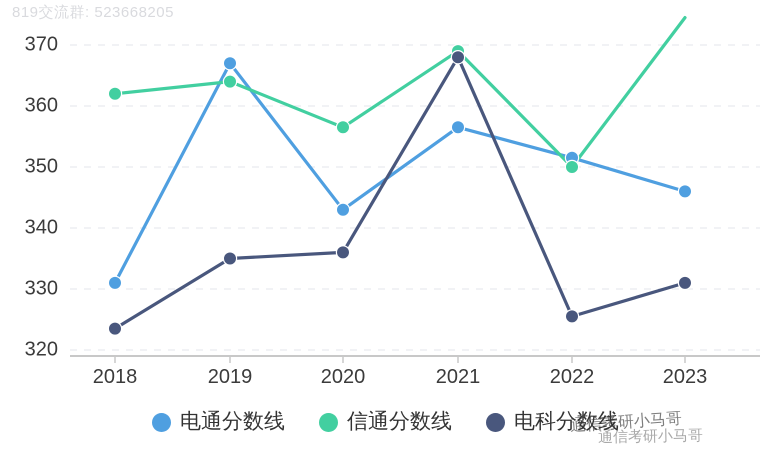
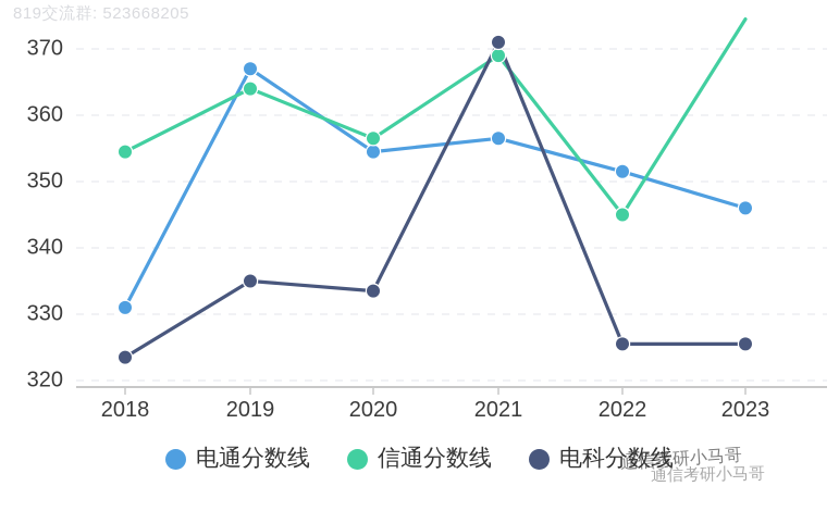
信通分数线/2018: 362 -> 354
电通分数线/2020: 343 -> 354
电科分数线/2020: 336 -> 334
电科分数线/2021: 368 -> 371
信通分数线/2022: 350 -> 345
电科分数线/2023: 331 -> 326
